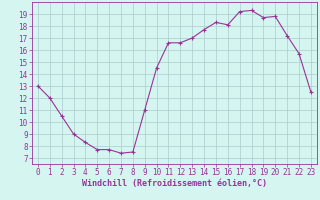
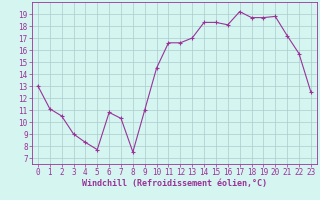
1: 12.0 -> 11.1
6: 7.7 -> 10.8
7: 7.4 -> 10.3
14: 17.7 -> 18.3
18: 19.3 -> 18.7
